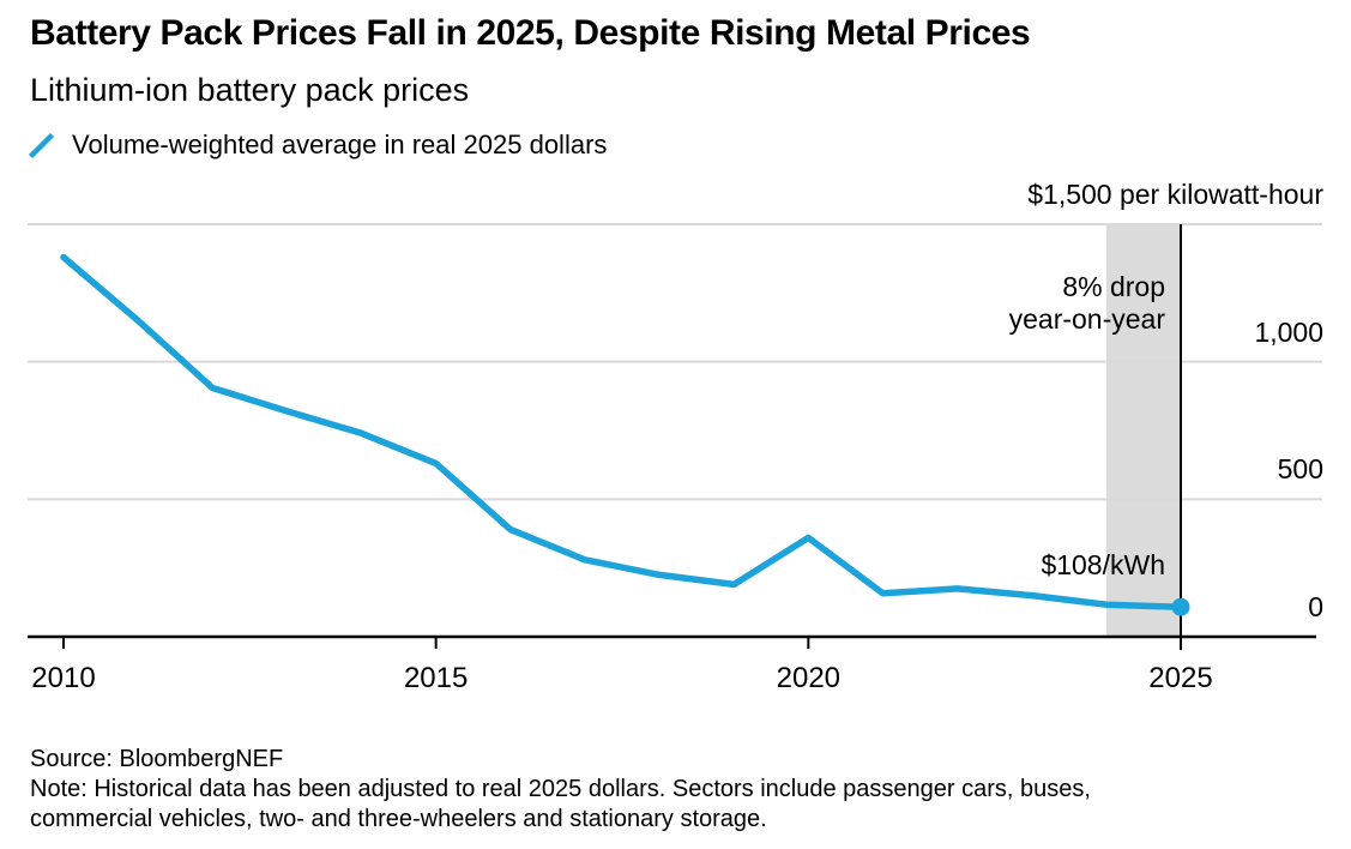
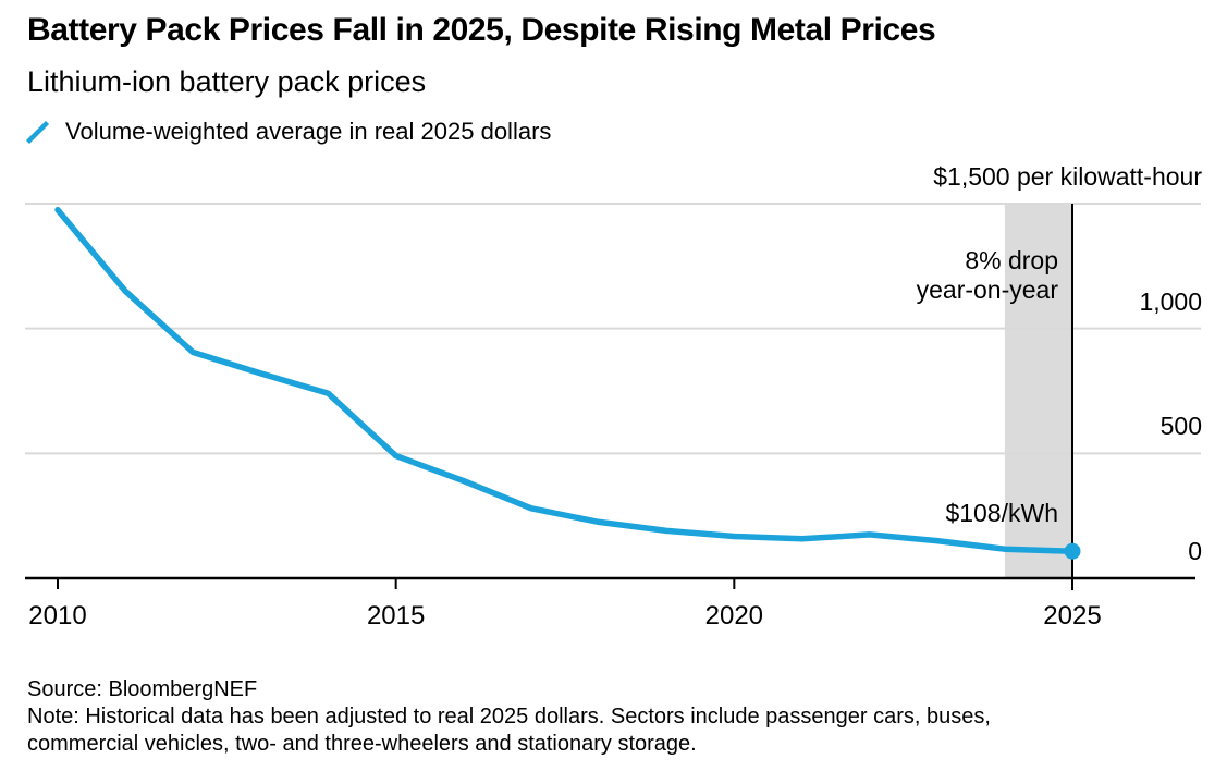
2010: 1380 -> 1480
2015: 630 -> 490
2020: 360 -> 170
